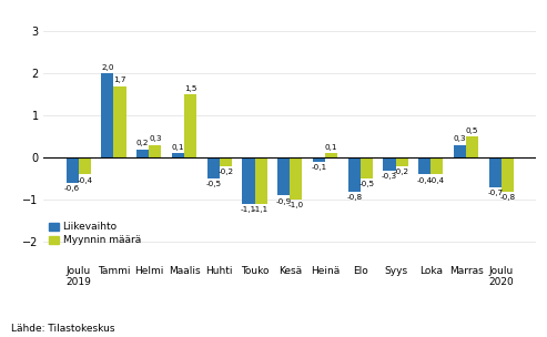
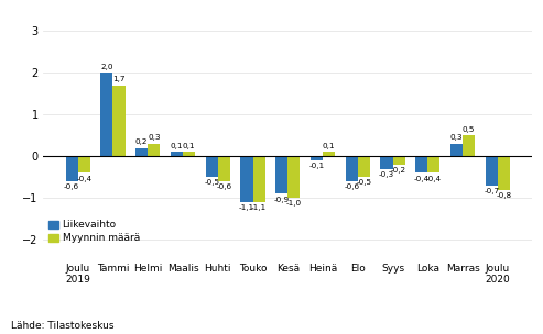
Myynnin määrä/Maalis: 1,5 -> 0,1
Myynnin määrä/Huhti: -0,2 -> -0,6
Liikevaihto/Elo: -0,8 -> -0,6
